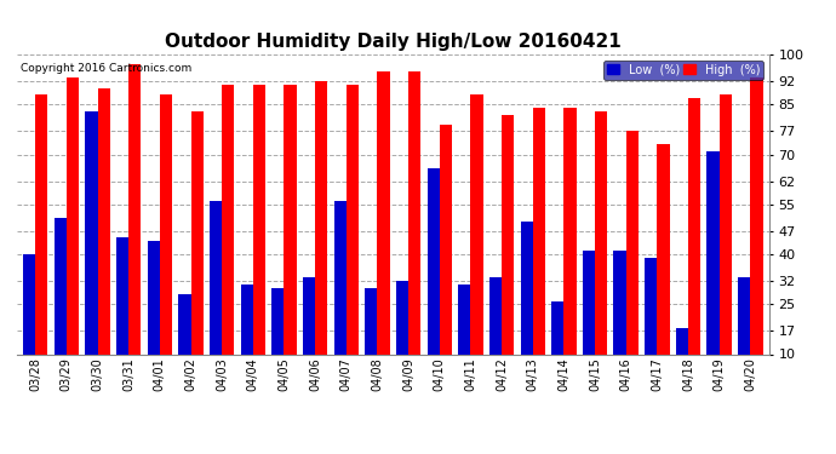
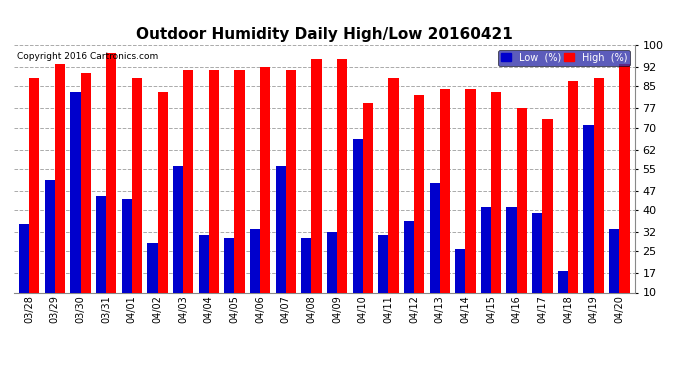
Low (%)/03/28: 40 -> 35
Low (%)/04/12: 33 -> 36
